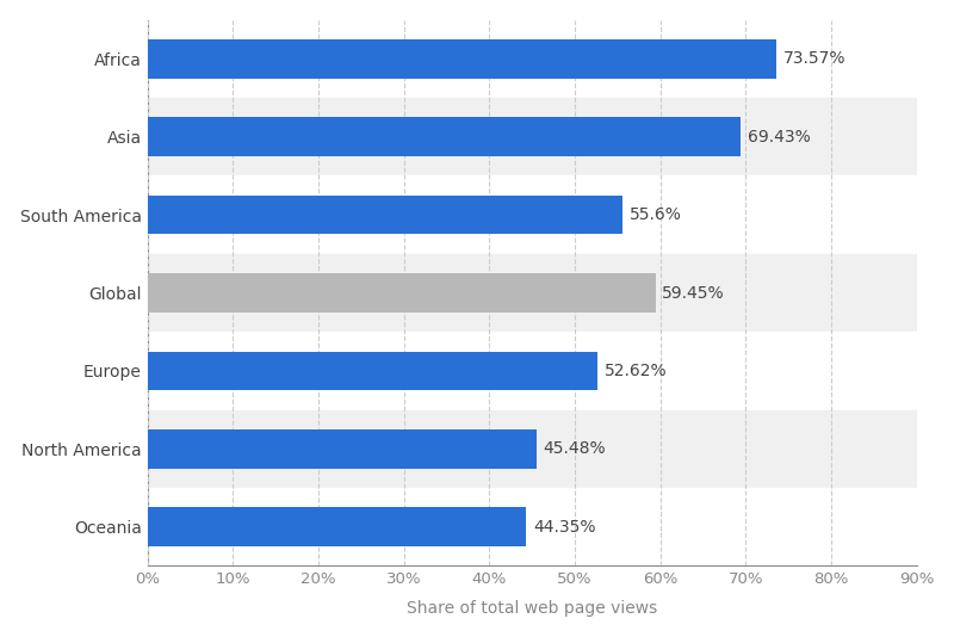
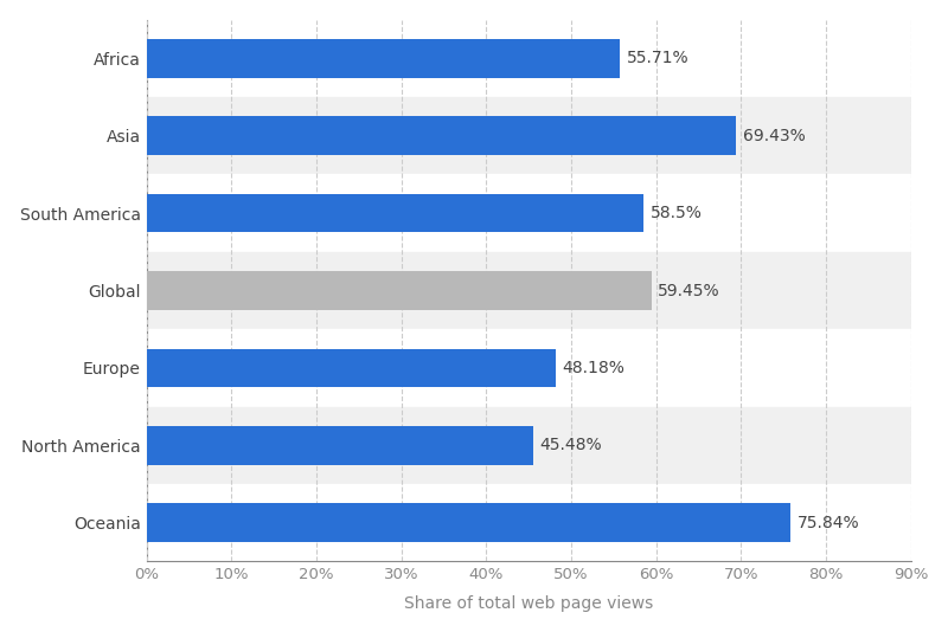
Africa: 73.57% -> 55.71%
South America: 55.6% -> 58.5%
Europe: 52.62% -> 48.18%
Oceania: 44.35% -> 75.84%
